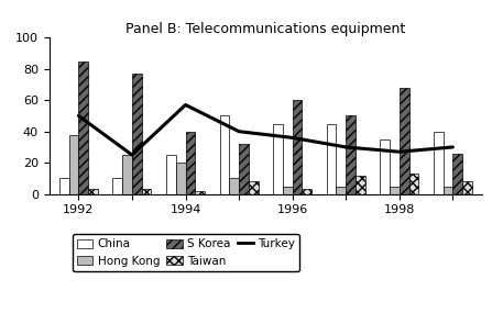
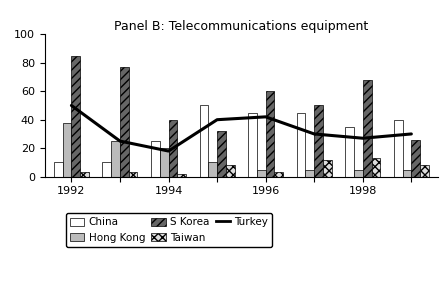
Turkey/1994: 57 -> 18
Turkey/1996: 36 -> 42
